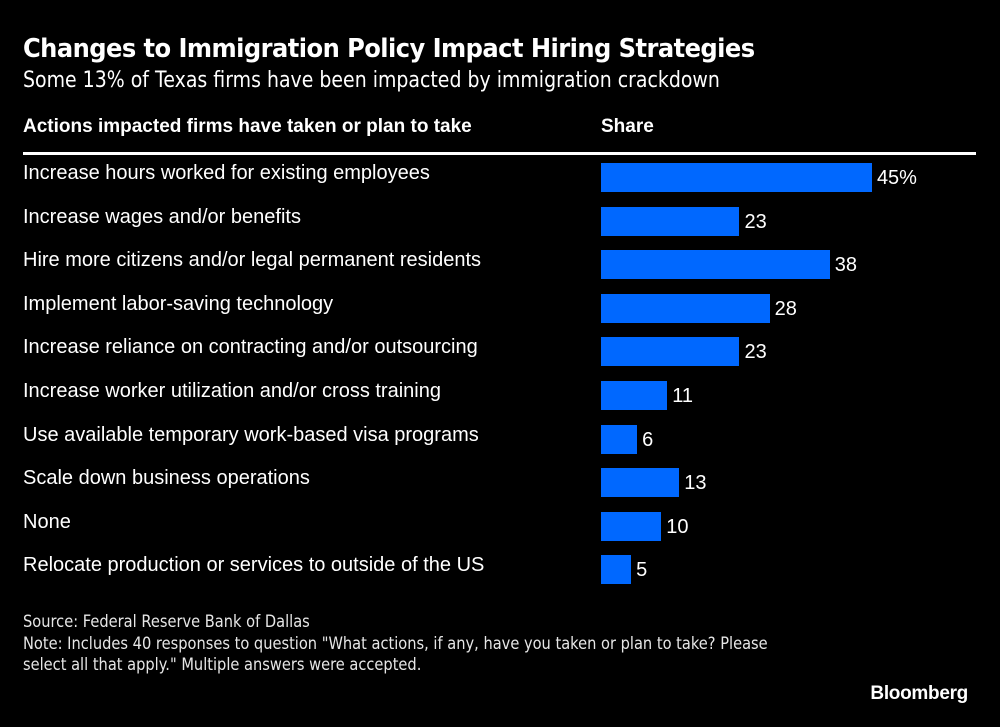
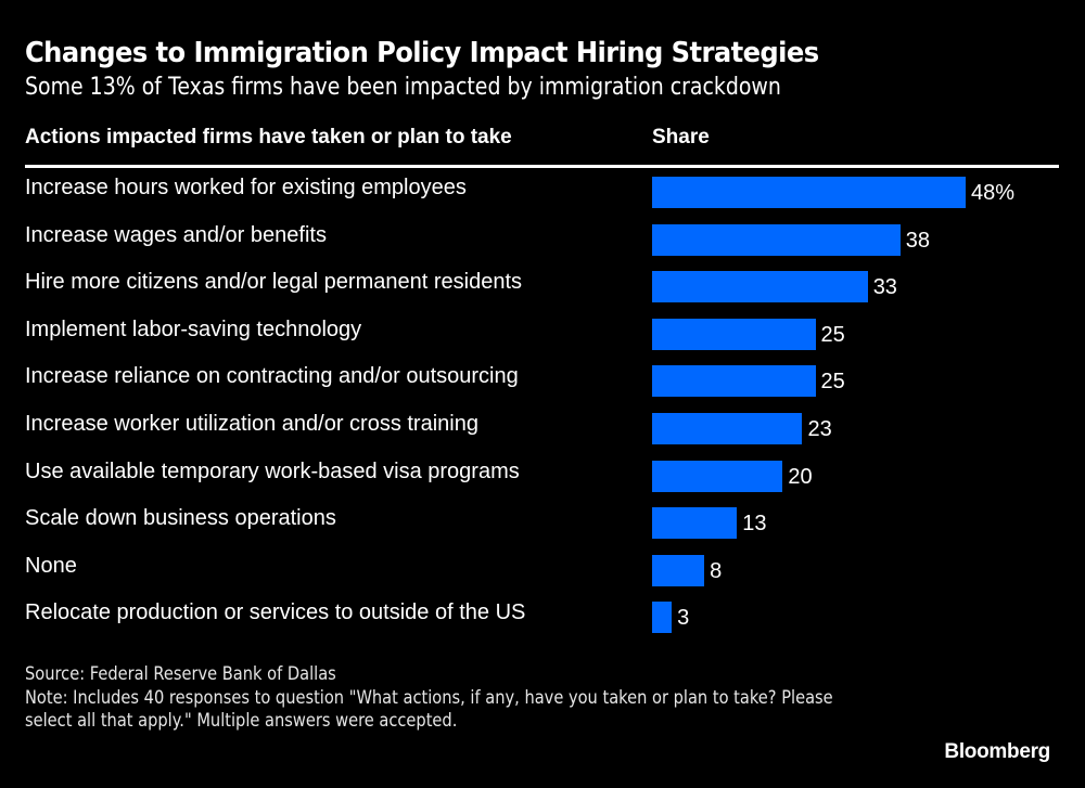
Increase hours worked for existing employees: 45% -> 48%
Increase wages and/or benefits: 23 -> 38
Hire more citizens and/or legal permanent residents: 38 -> 33
Implement labor-saving technology: 28 -> 25
Increase reliance on contracting and/or outsourcing: 23 -> 25
Increase worker utilization and/or cross training: 11 -> 23
Use available temporary work-based visa programs: 6 -> 20
None: 10 -> 8
Relocate production or services to outside of the US: 5 -> 3
